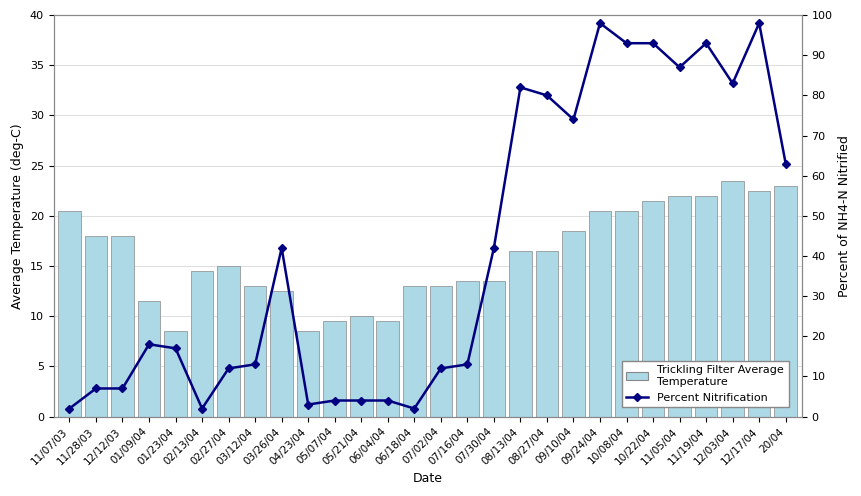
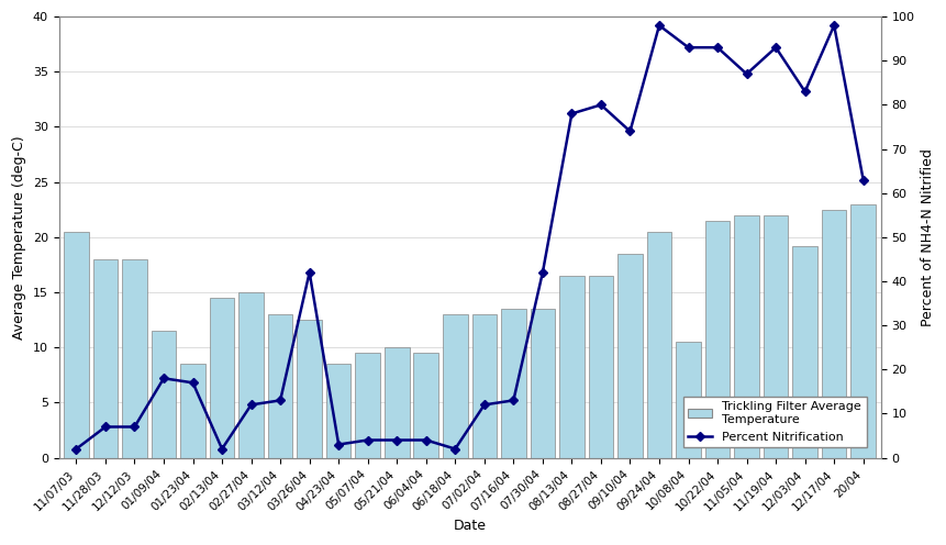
Percent Nitrification/08/13/04: 82 -> 78
Trickling Filter Average Temperature/10/08/04: 20.5 -> 10.5
Trickling Filter Average Temperature/12/03/04: 23.5 -> 19.2
